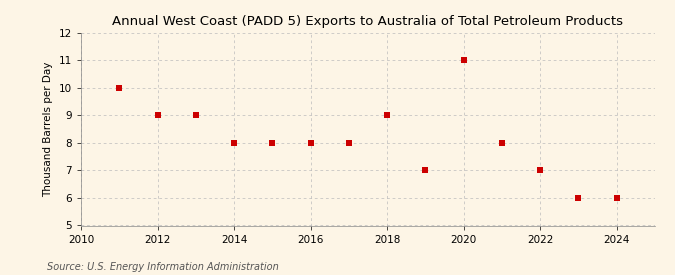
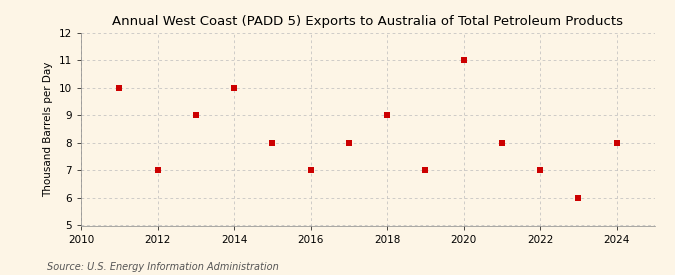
2012: 9 -> 7
2014: 8 -> 10
2016: 8 -> 7
2024: 6 -> 8
